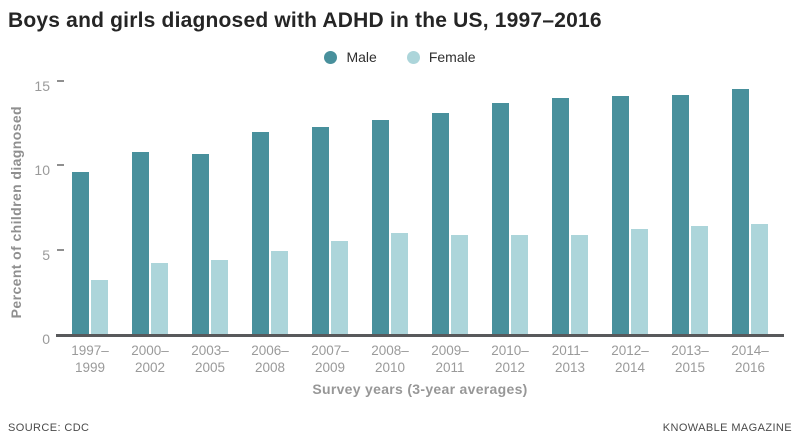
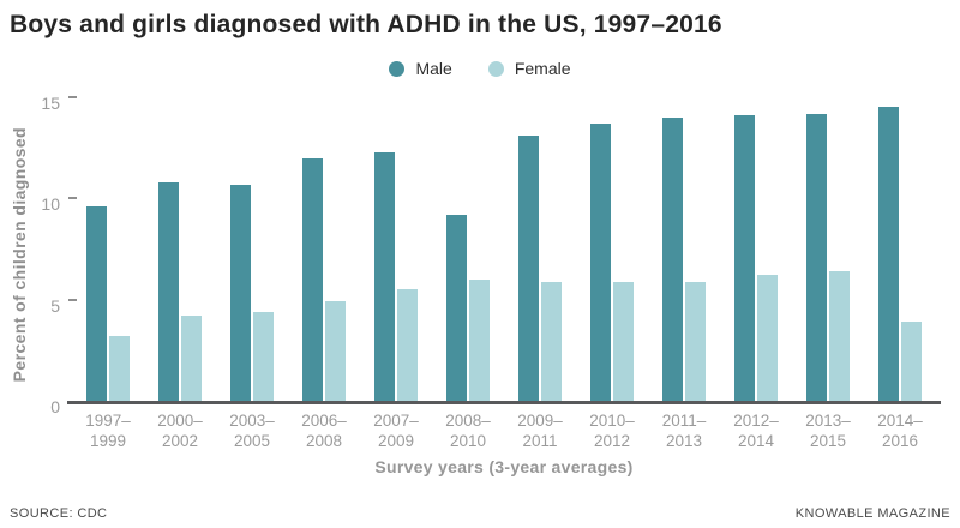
Male/2008–2010: 12.7 -> 9.2
Female/2014–2016: 6.5 -> 3.9
